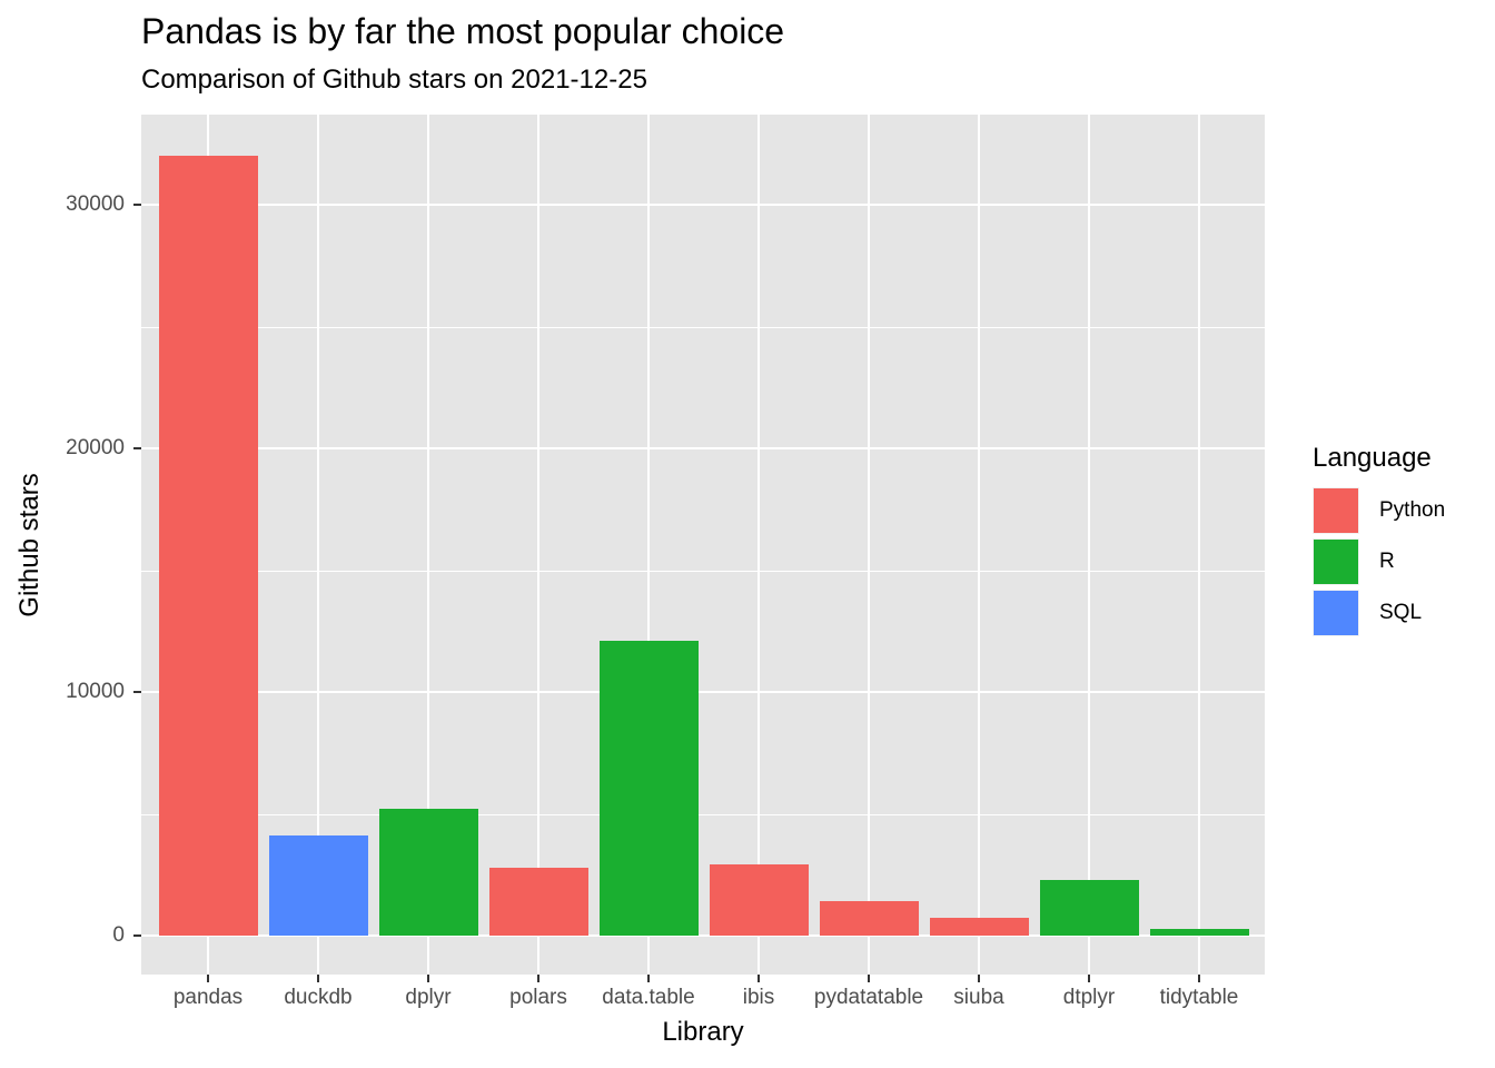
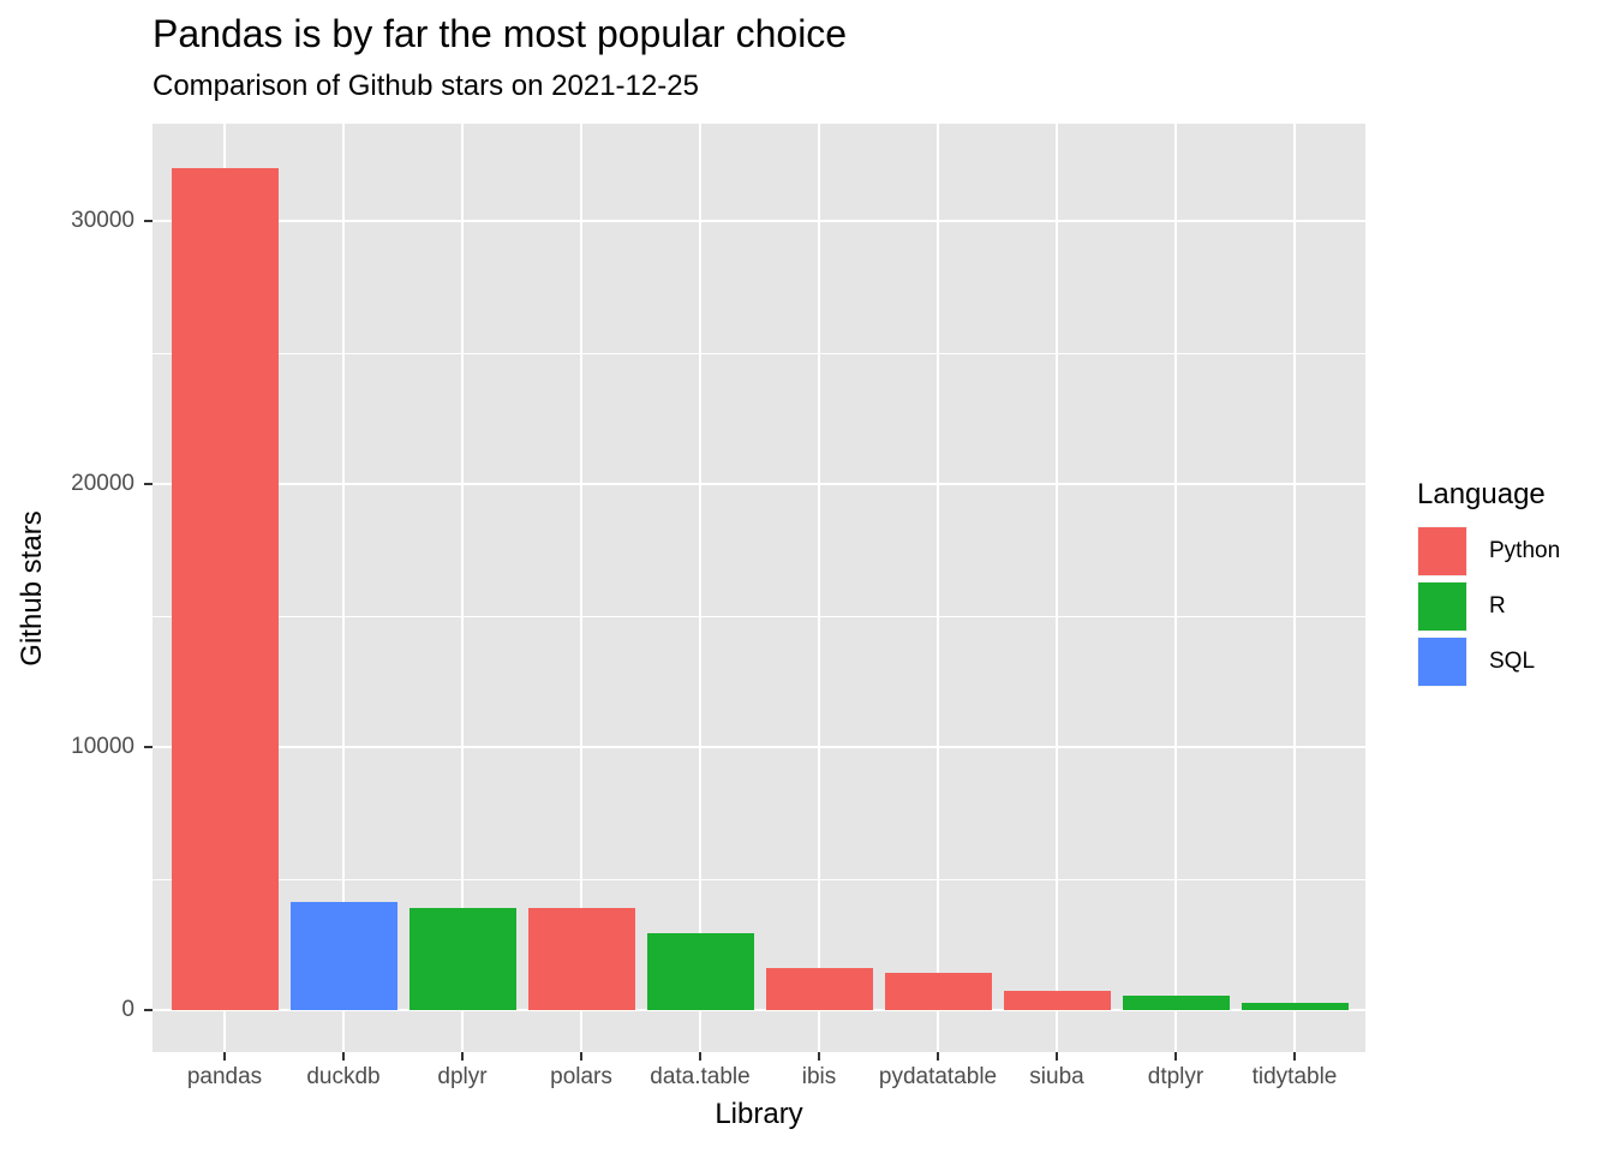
dplyr: 5200 -> 3900
polars: 2800 -> 3900
data.table: 12100 -> 2900
ibis: 2900 -> 1600
dtplyr: 2300 -> 600
